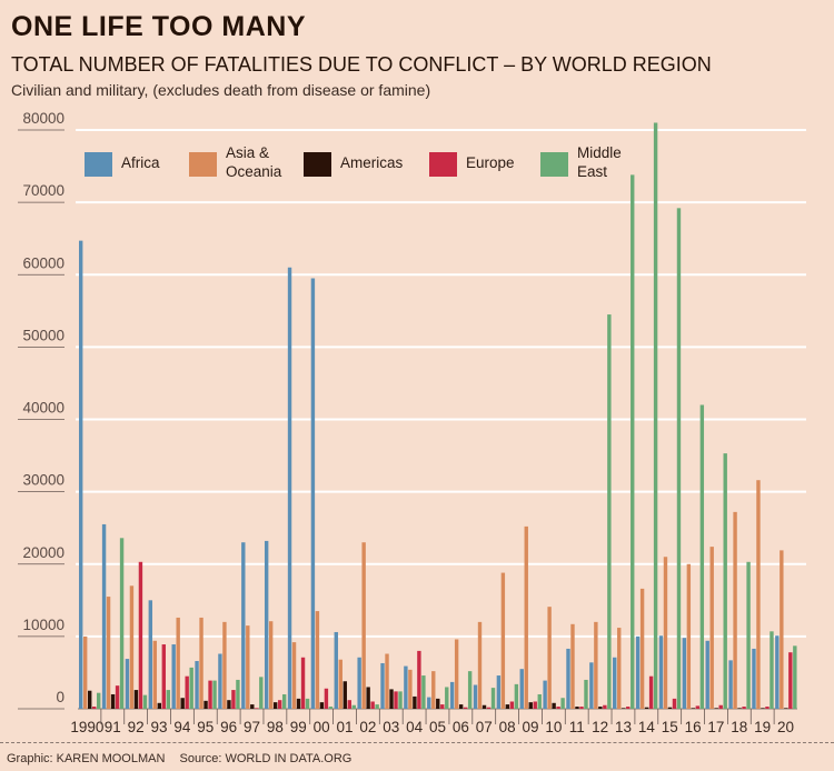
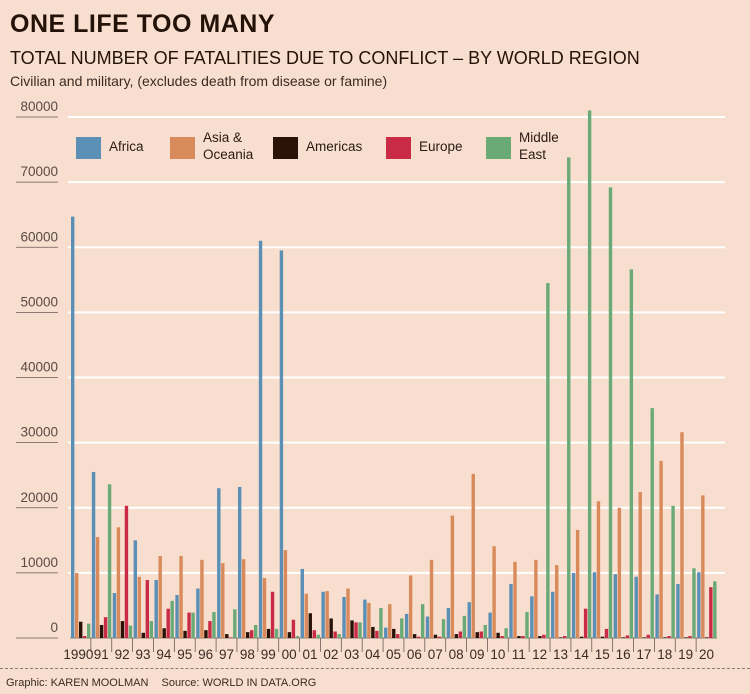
Asia & Oceania/02: 23000 -> 7000
Europe/04: 8000 -> 1000
Middle East/16: 42000 -> 57000
